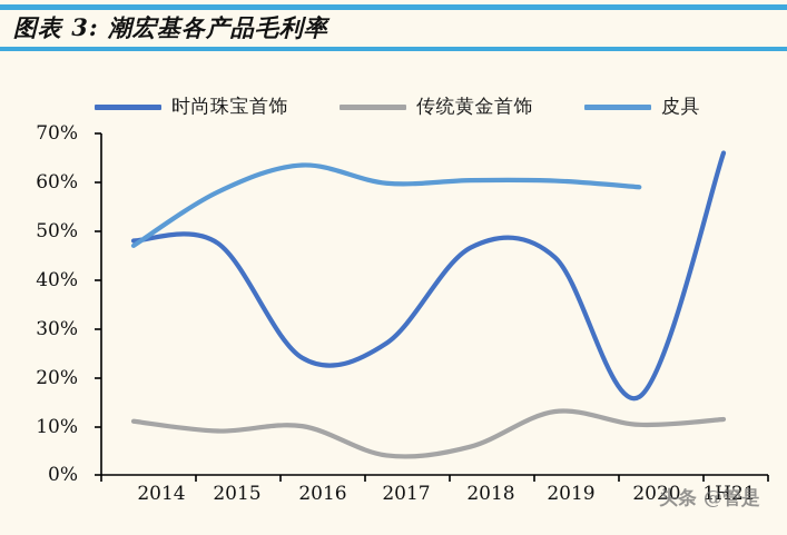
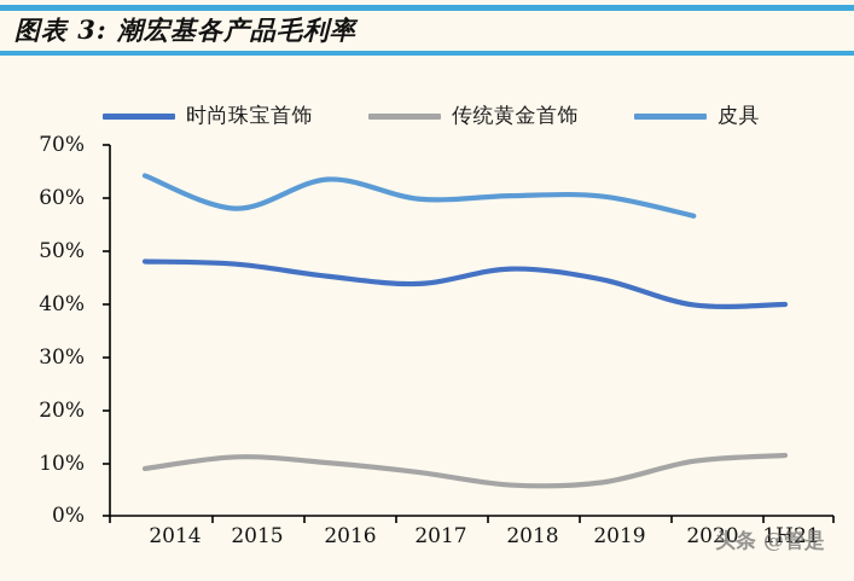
传统黄金首饰/2014: 11% -> 9%
皮具/2014: 47% -> 64%
传统黄金首饰/2015: 9% -> 11%
时尚珠宝首饰/2016: 24% -> 45%
时尚珠宝首饰/2017: 27% -> 44%
传统黄金首饰/2017: 4% -> 8%
传统黄金首饰/2019: 13% -> 6%
时尚珠宝首饰/2020: 16% -> 40%
皮具/2020: 59% -> 57%
时尚珠宝首饰/1H21: 66% -> 40%
